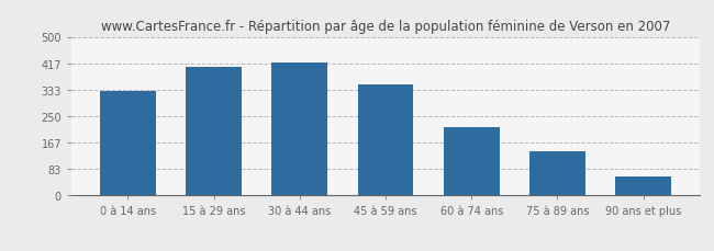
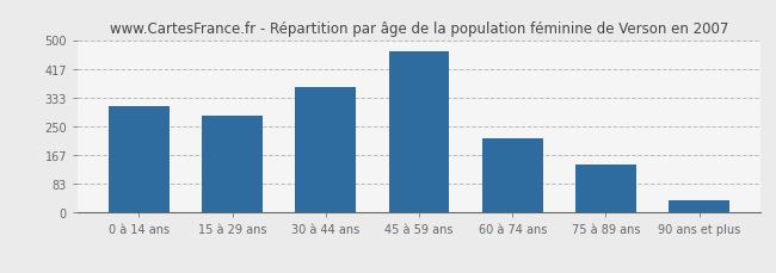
0 à 14 ans: 330 -> 310
15 à 29 ans: 405 -> 280
30 à 44 ans: 420 -> 362
45 à 59 ans: 350 -> 468
90 ans et plus: 60 -> 35
